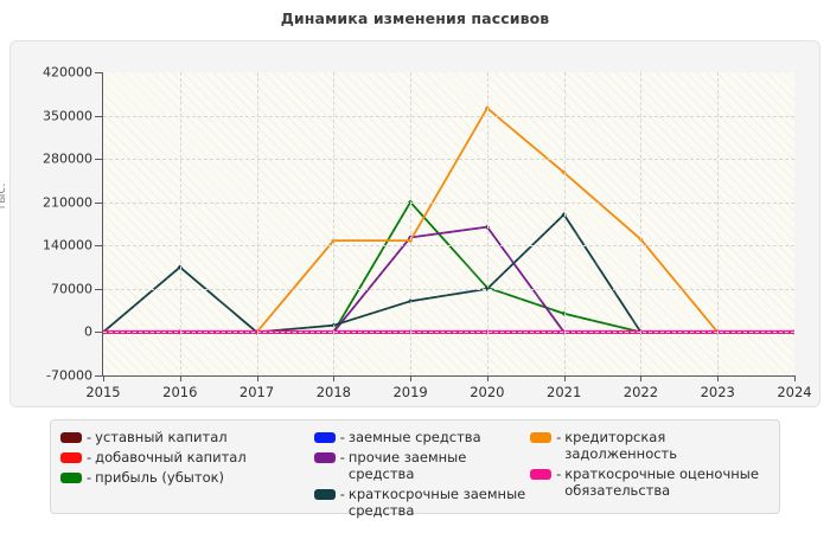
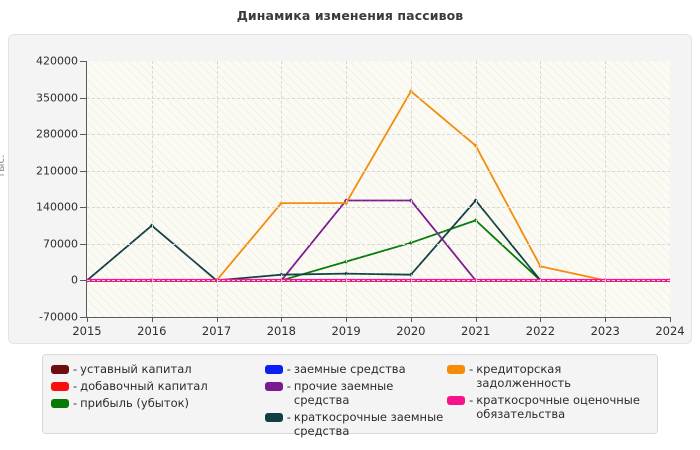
прибыль (убыток)/2019: 210000 -> 40000
краткосрочные заемные средства/2019: 50000 -> 10000
прочие заемные средства/2020: 170000 -> 150000
краткосрочные заемные средства/2020: 70000 -> 10000
прибыль (убыток)/2021: 30000 -> 120000
краткосрочные заемные средства/2021: 190000 -> 150000
кредиторская задолженность/2022: 150000 -> 30000
